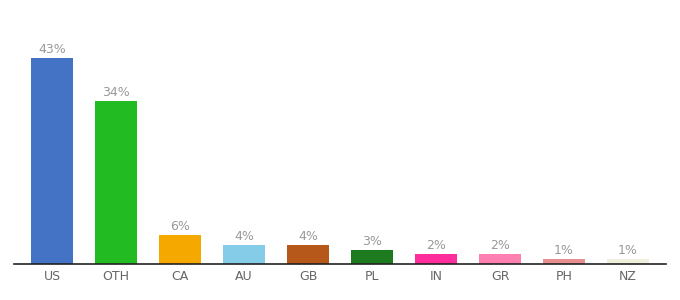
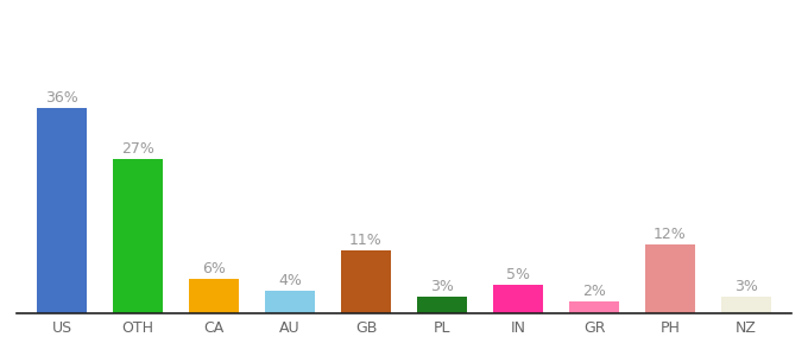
US: 43% -> 36%
OTH: 34% -> 27%
GB: 4% -> 11%
IN: 2% -> 5%
PH: 1% -> 12%
NZ: 1% -> 3%
